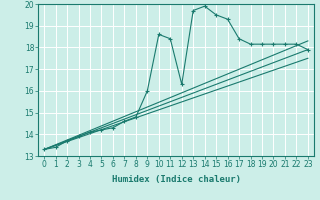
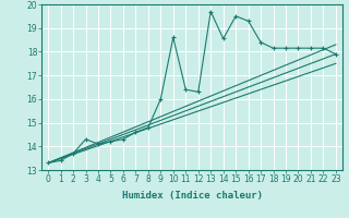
3: 13.90 -> 14.30
11: 18.40 -> 16.40
14: 19.90 -> 18.55
